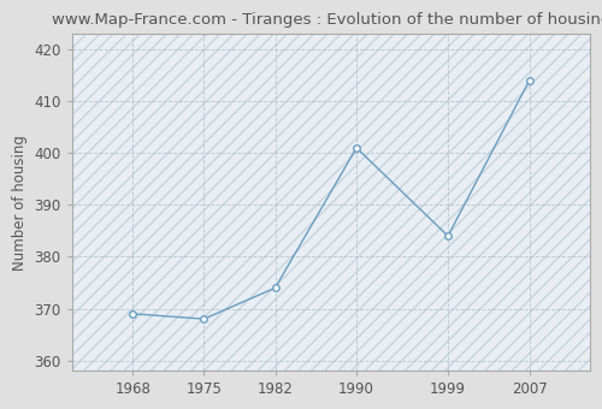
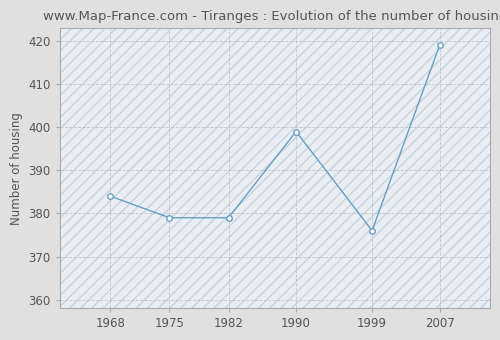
1968: 369 -> 384
1975: 368 -> 379
1982: 374 -> 379
1990: 401 -> 399
1999: 384 -> 376
2007: 414 -> 419
